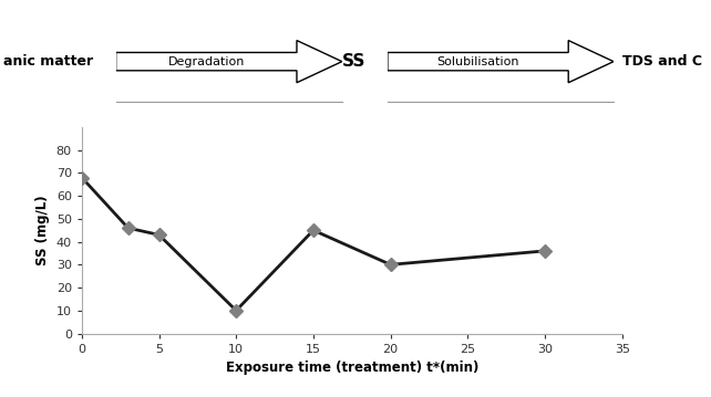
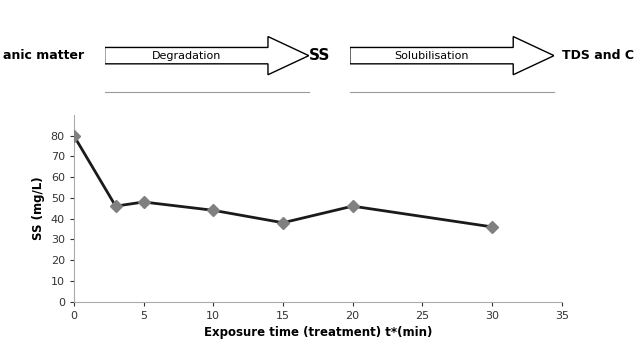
0: 68 -> 80
5: 43 -> 48
10: 10 -> 44
15: 45 -> 38
20: 30 -> 46
